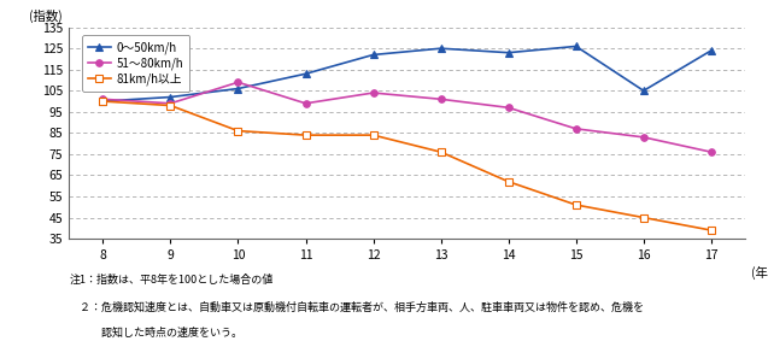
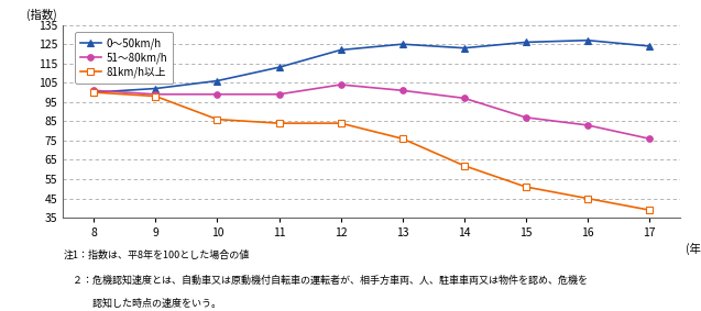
51～80km/h/10: 109 -> 99
0～50km/h/16: 105 -> 127
